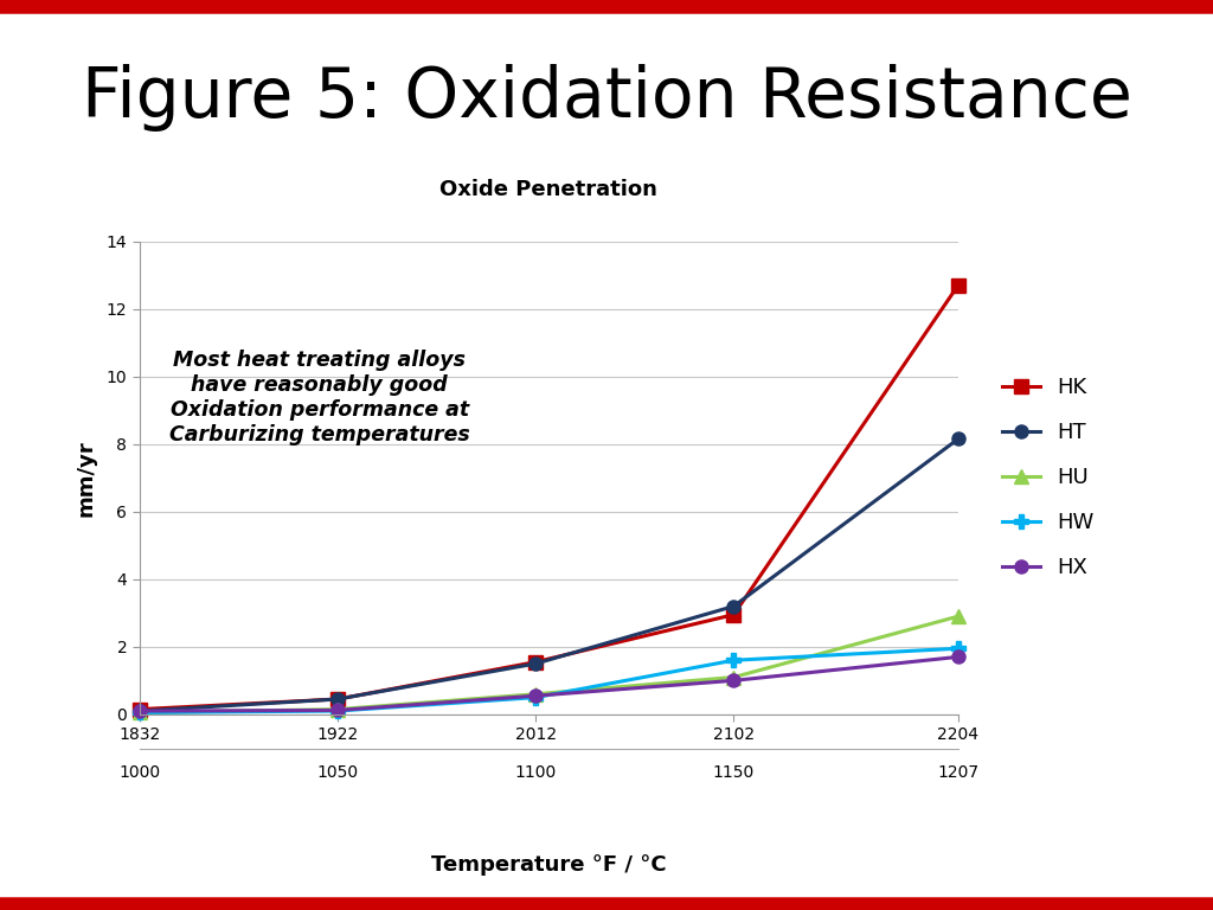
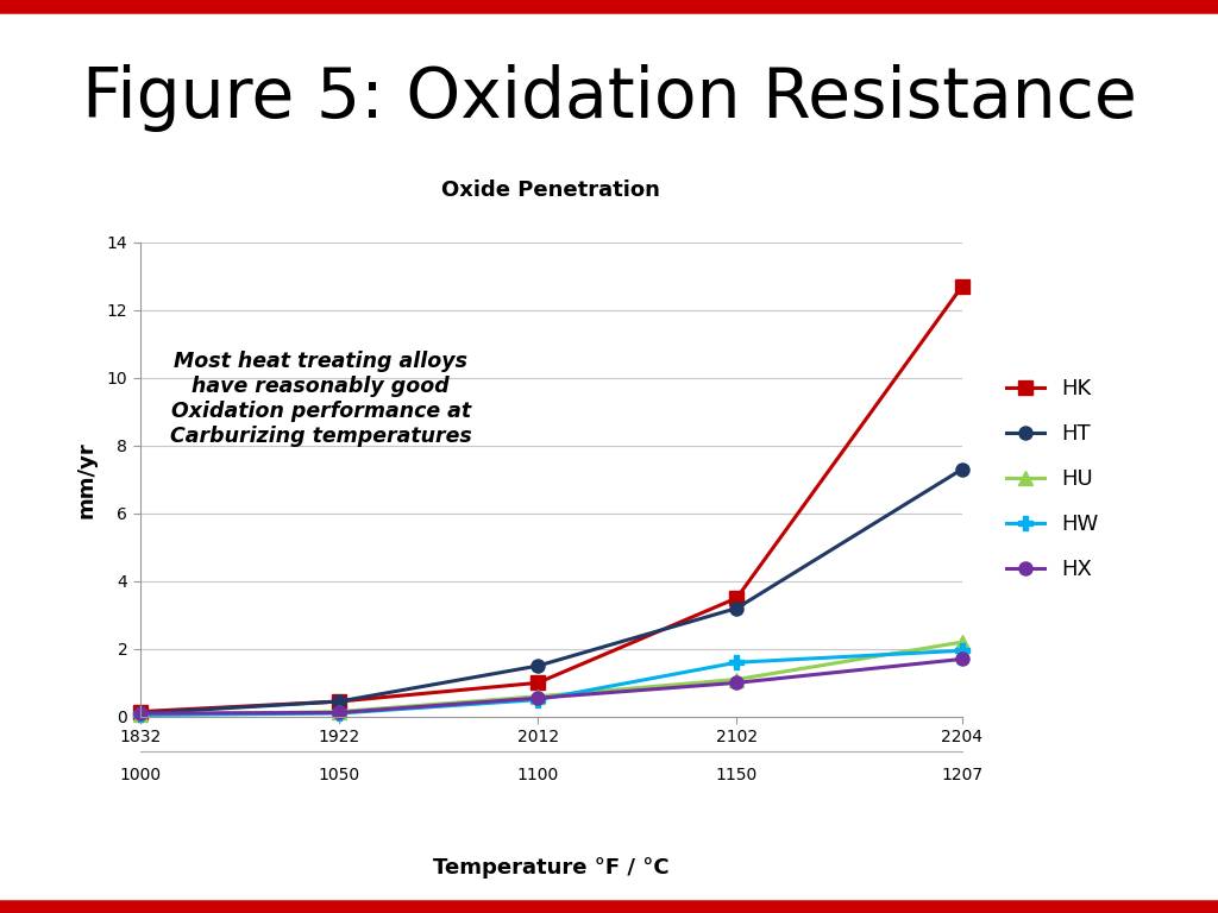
HK/2012: 1.55 -> 1.00
HK/2102: 2.95 -> 3.50
HT/2204: 8.15 -> 7.30
HU/2204: 2.90 -> 2.20
